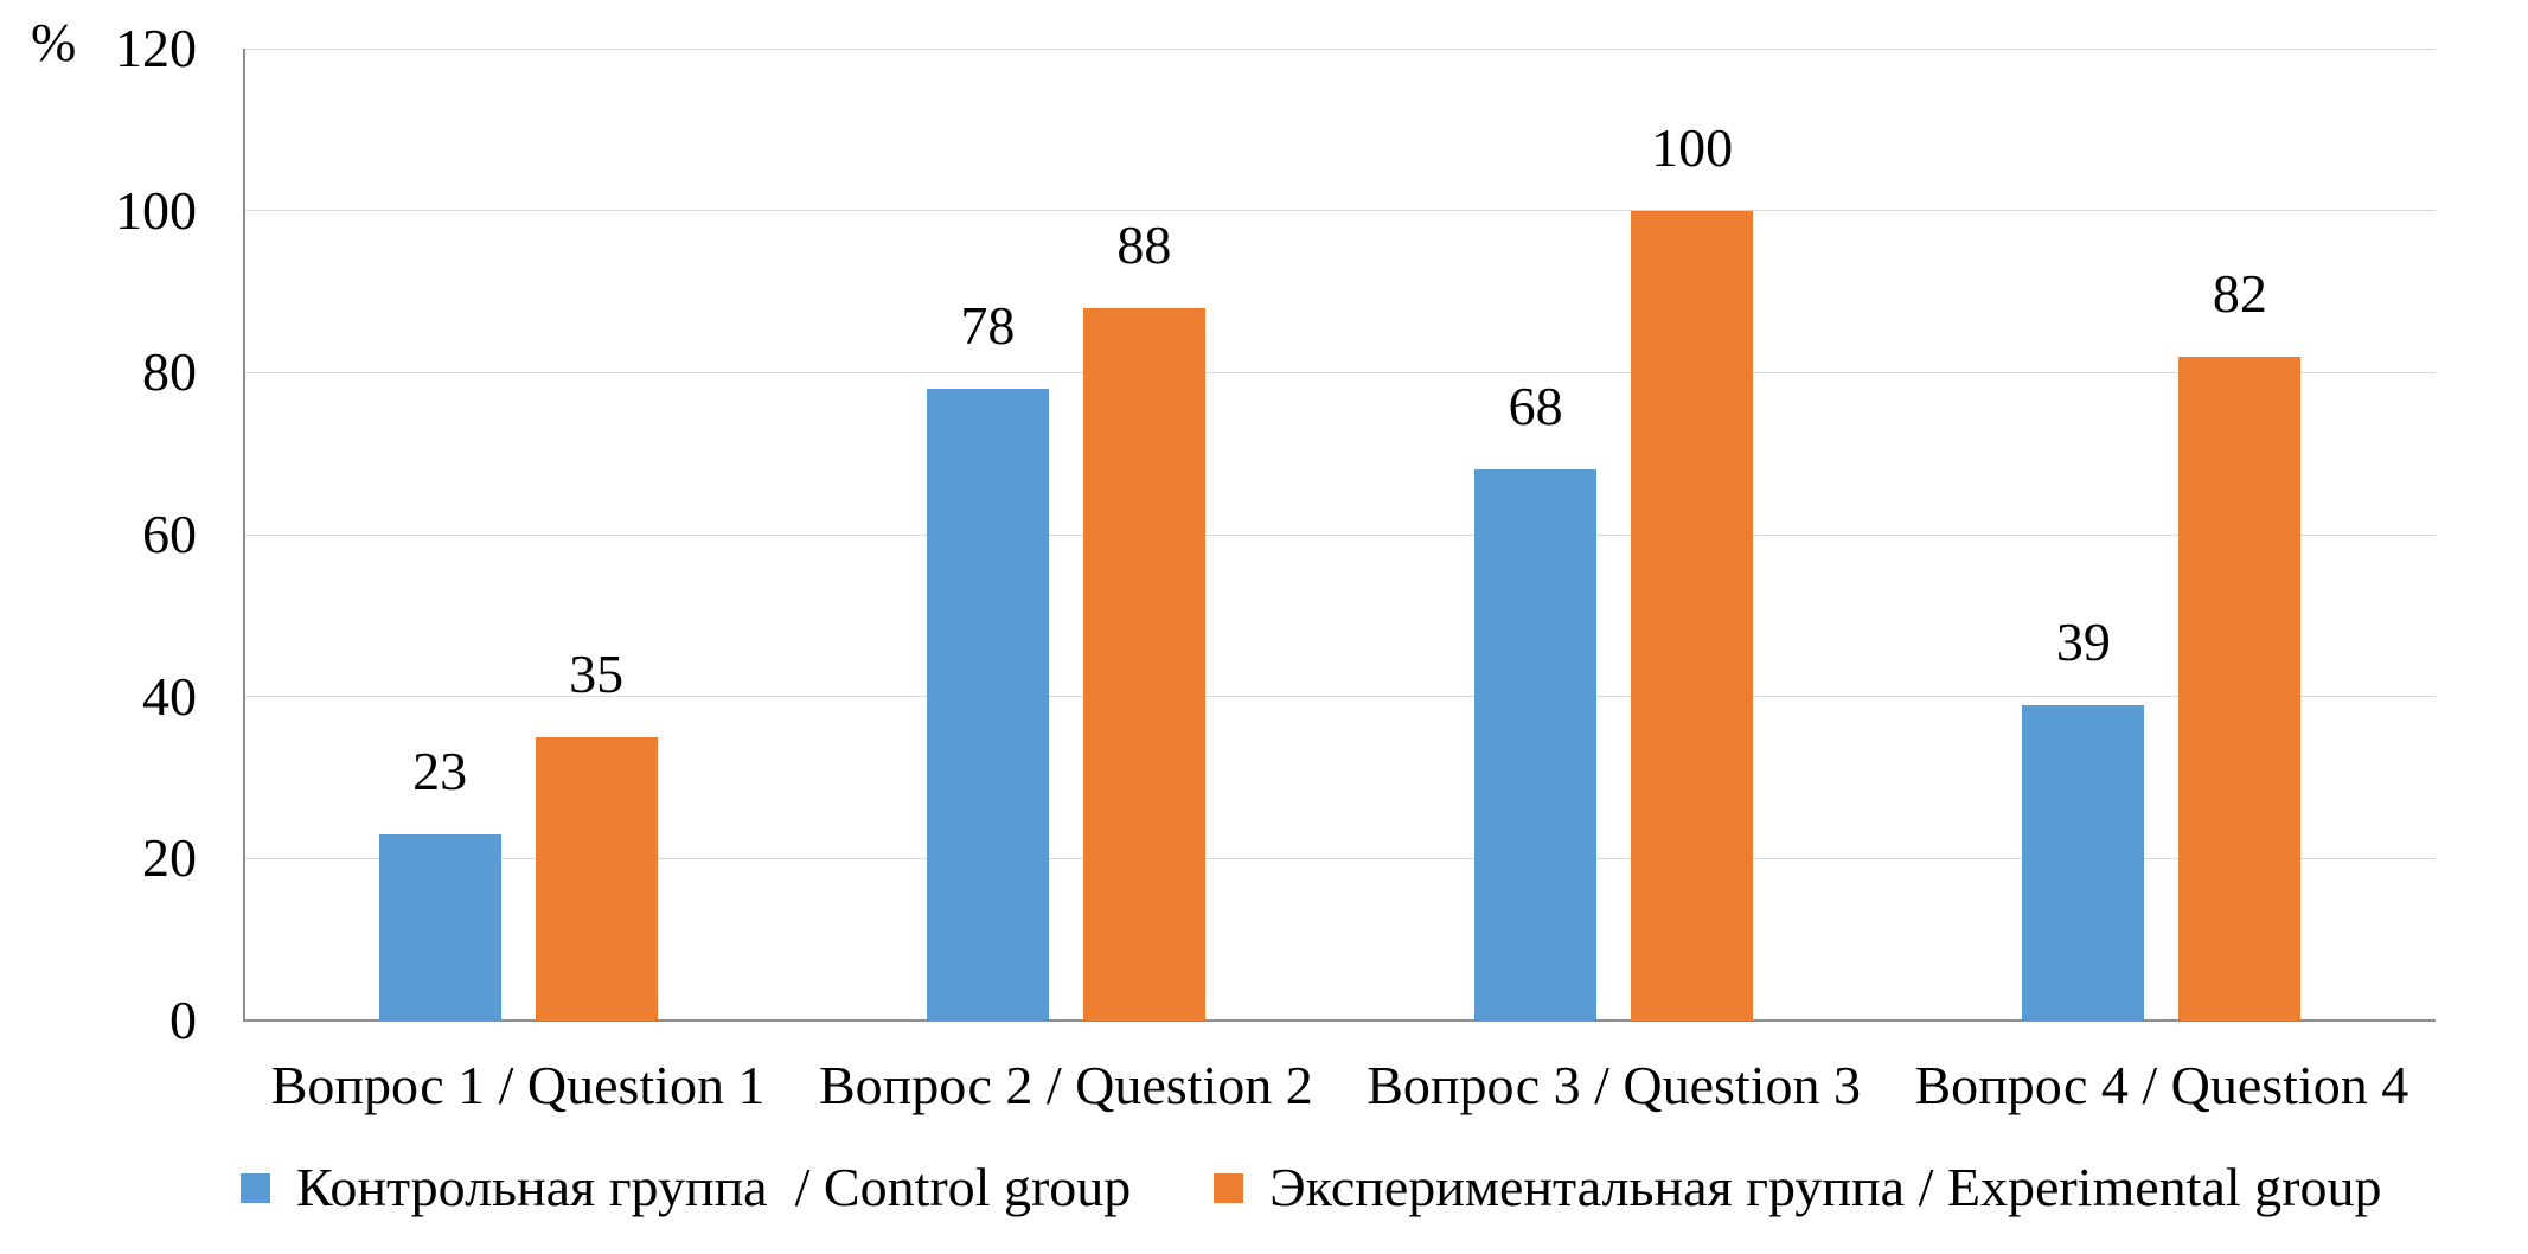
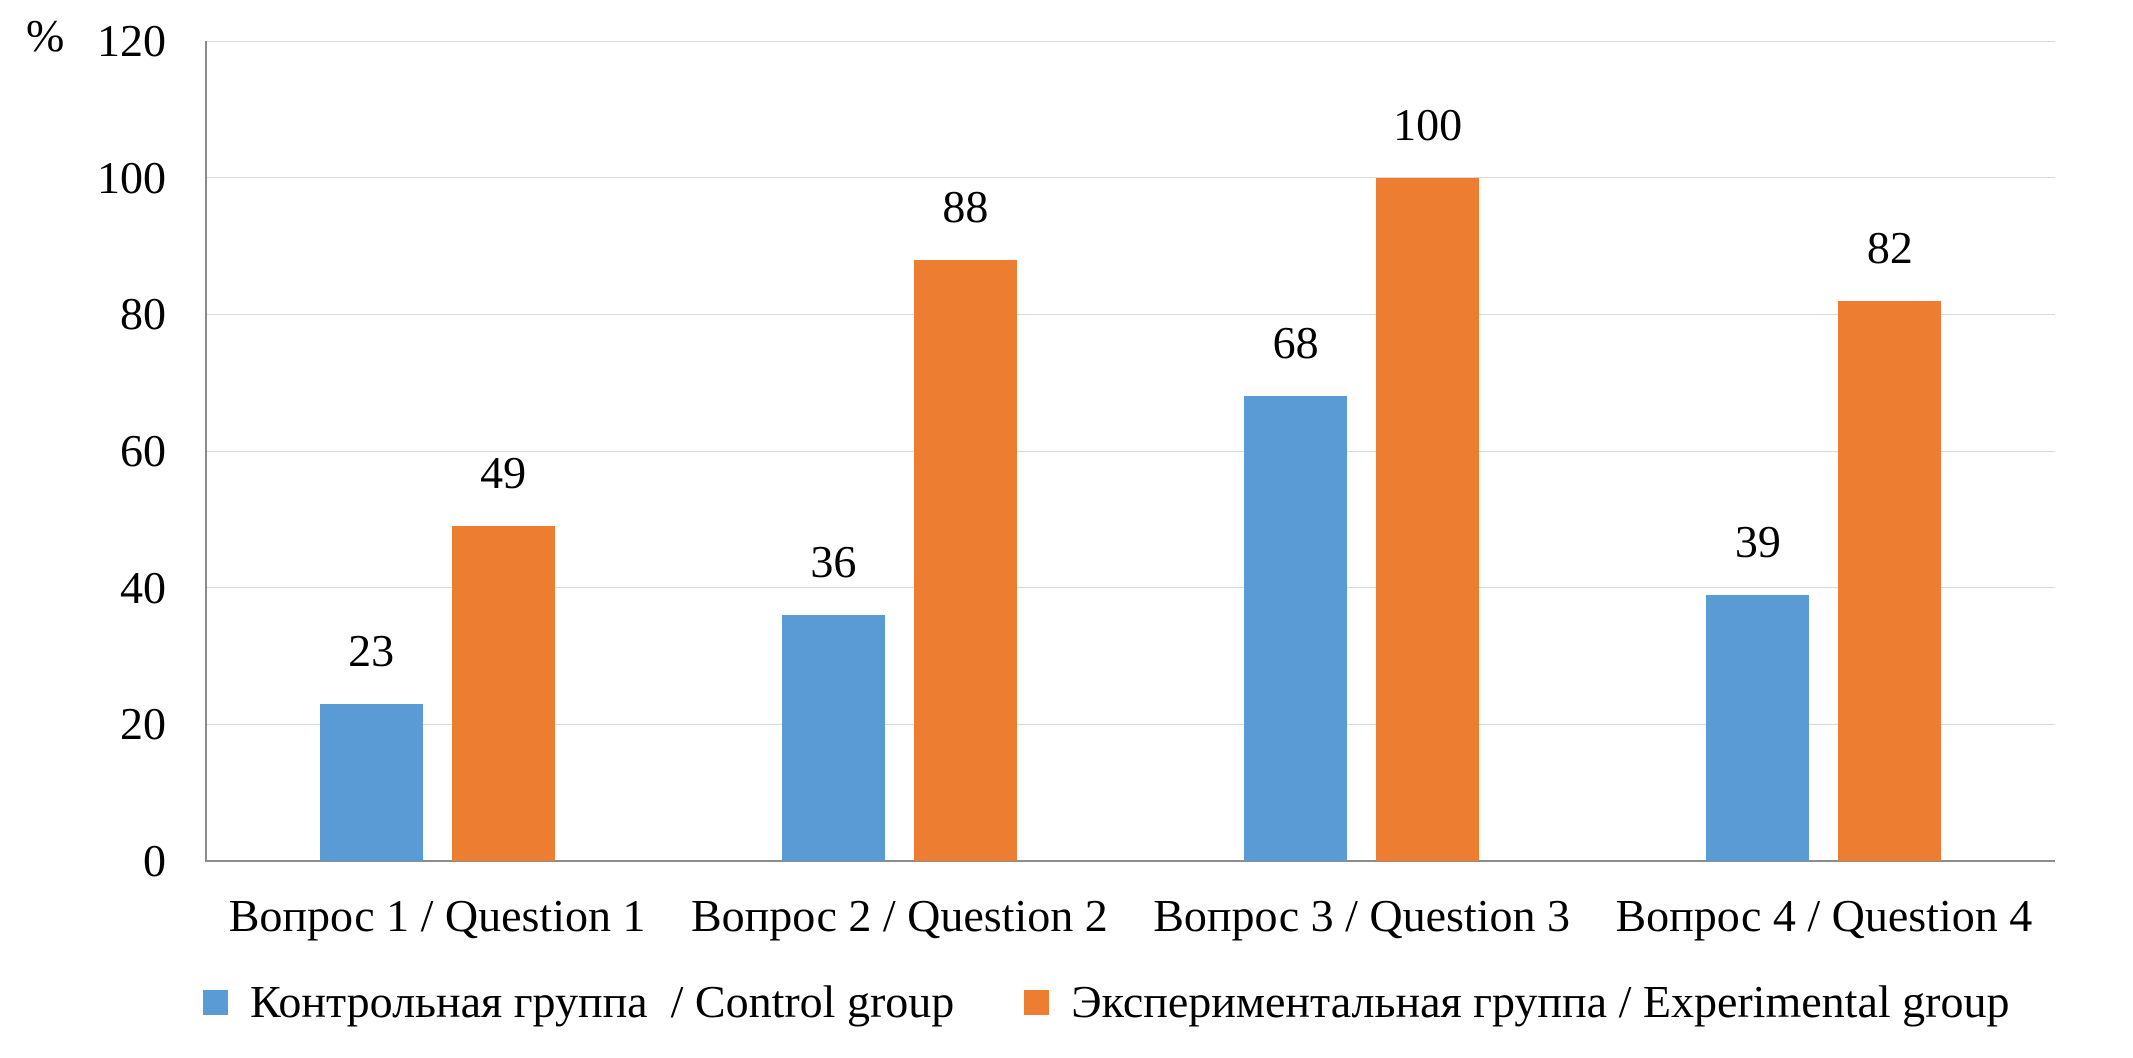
Экспериментальная группа / Experimental group/Вопрос 1 / Question 1: 35 -> 49
Контрольная группа / Control group/Вопрос 2 / Question 2: 78 -> 36
